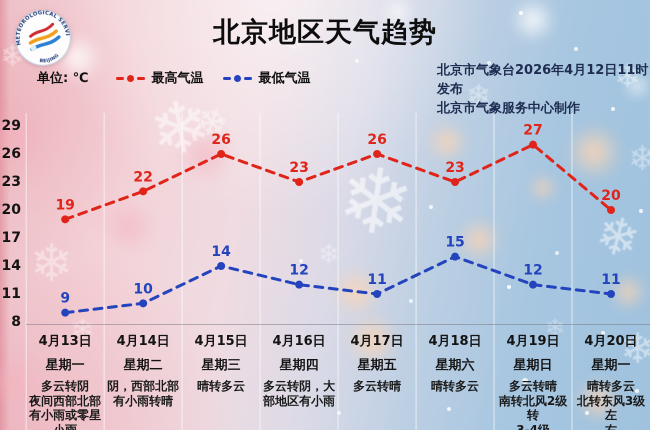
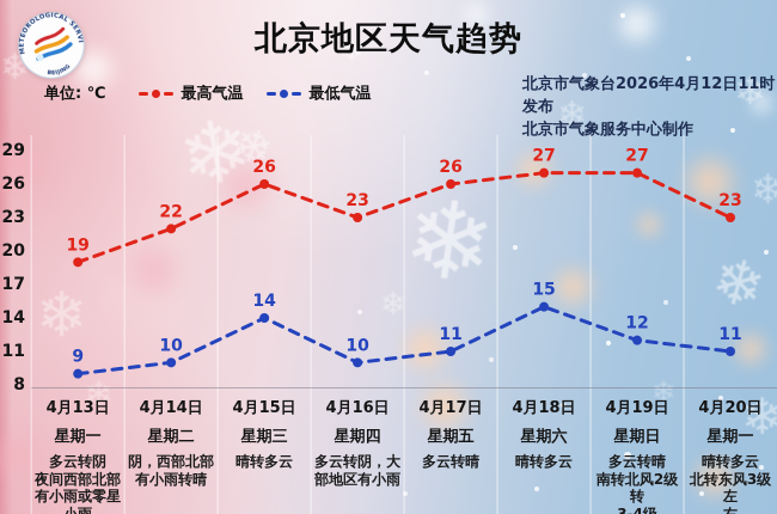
最低气温/4月16日: 12 -> 10
最高气温/4月18日: 23 -> 27
最高气温/4月20日: 20 -> 23
